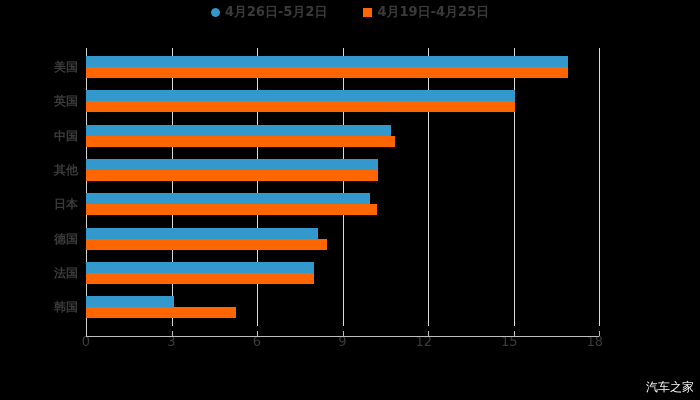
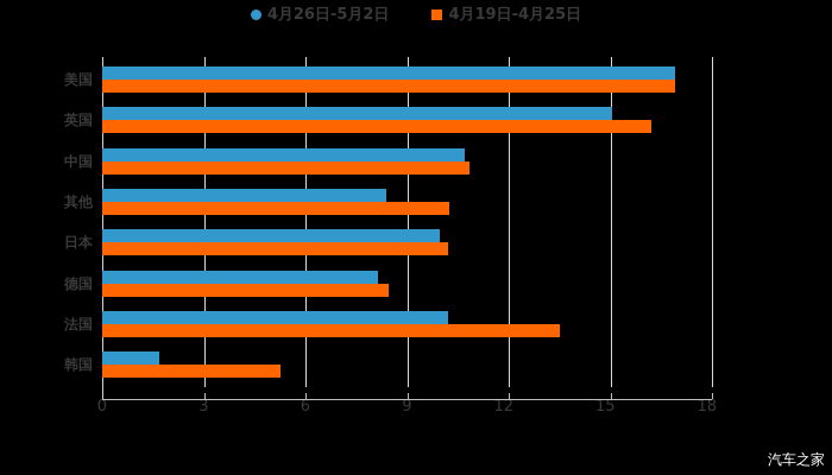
4月19日-4月25日/英国: 15.1 -> 16.2
4月26日-5月2日/其他: 10.2 -> 8.4
4月26日-5月2日/法国: 8.0 -> 10.2
4月19日-4月25日/法国: 8.0 -> 13.5
4月26日-5月2日/韩国: 3.1 -> 1.7
